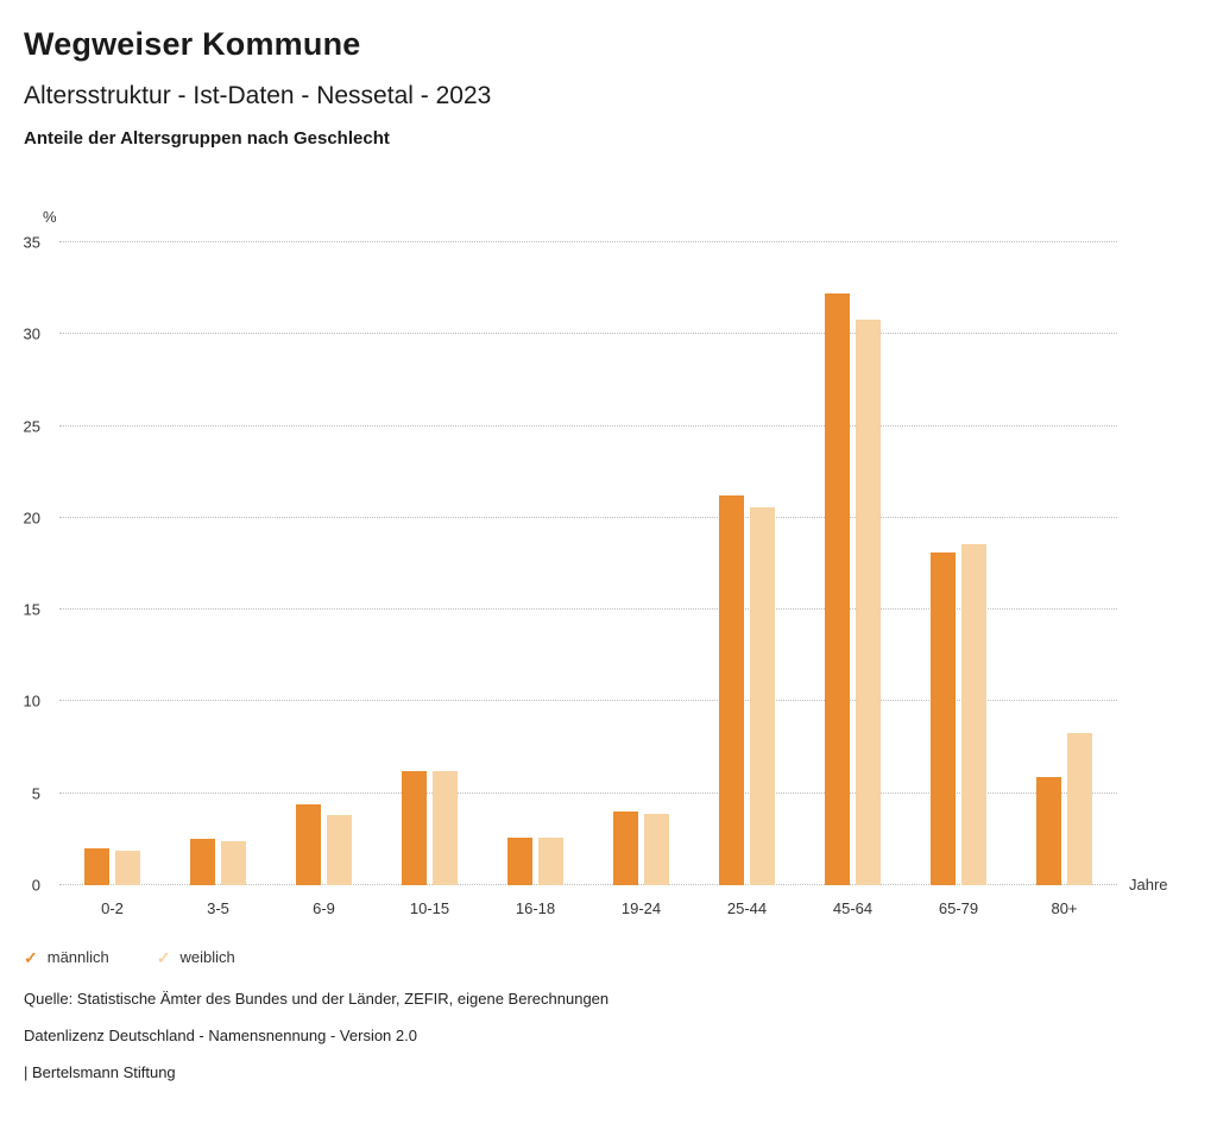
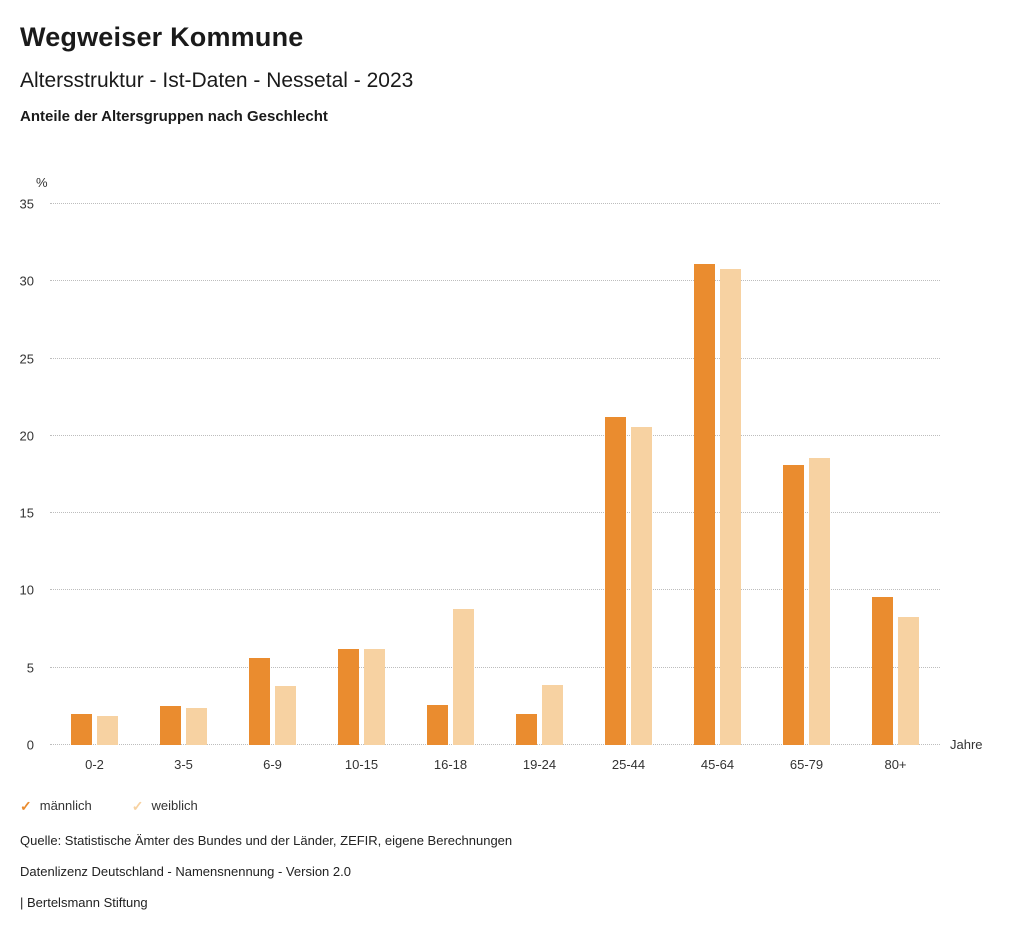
männlich/6-9: 4.4 -> 5.6
weiblich/16-18: 2.6 -> 8.8
männlich/19-24: 4.0 -> 2.0
männlich/45-64: 32.2 -> 31.1
männlich/80+: 5.9 -> 9.6
